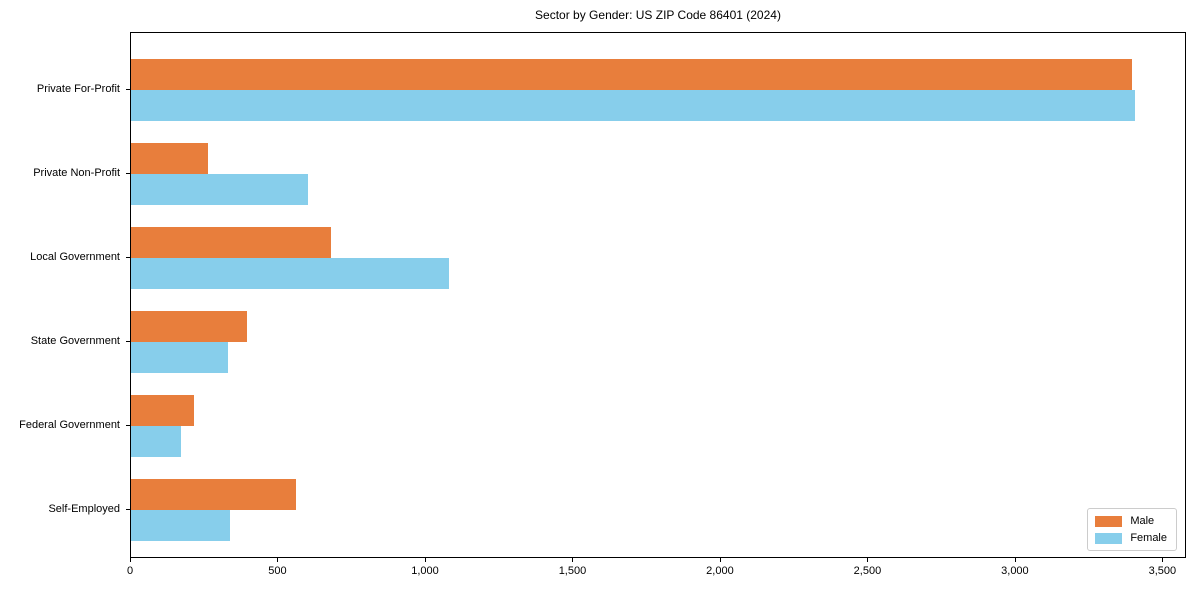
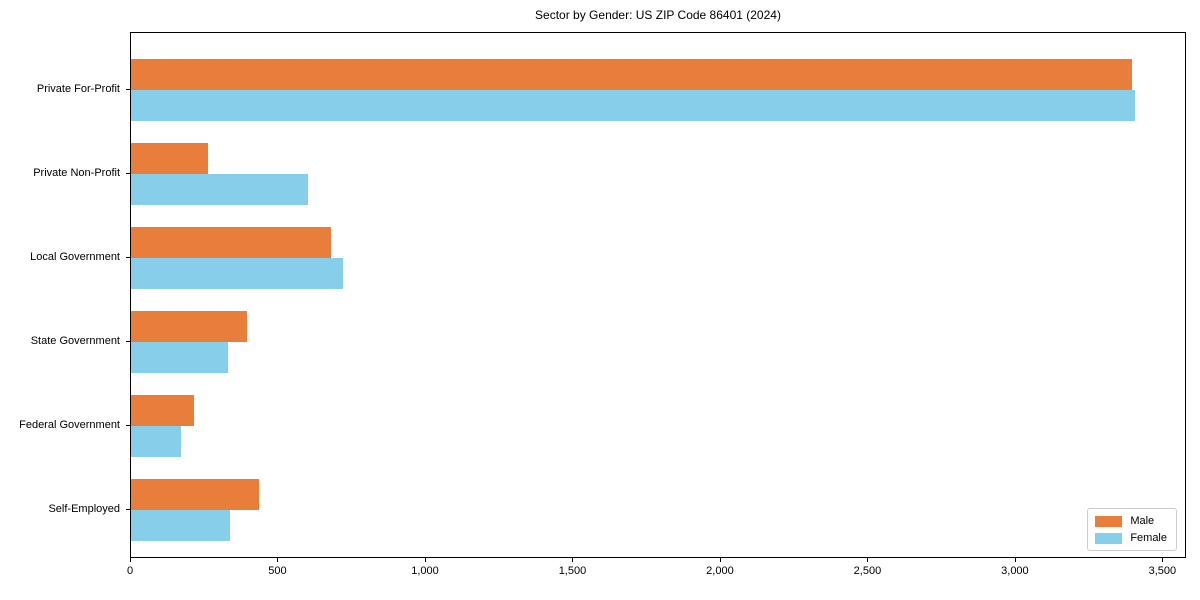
Female/Local Government: 1080 -> 720
Male/Self-Employed: 560 -> 440
